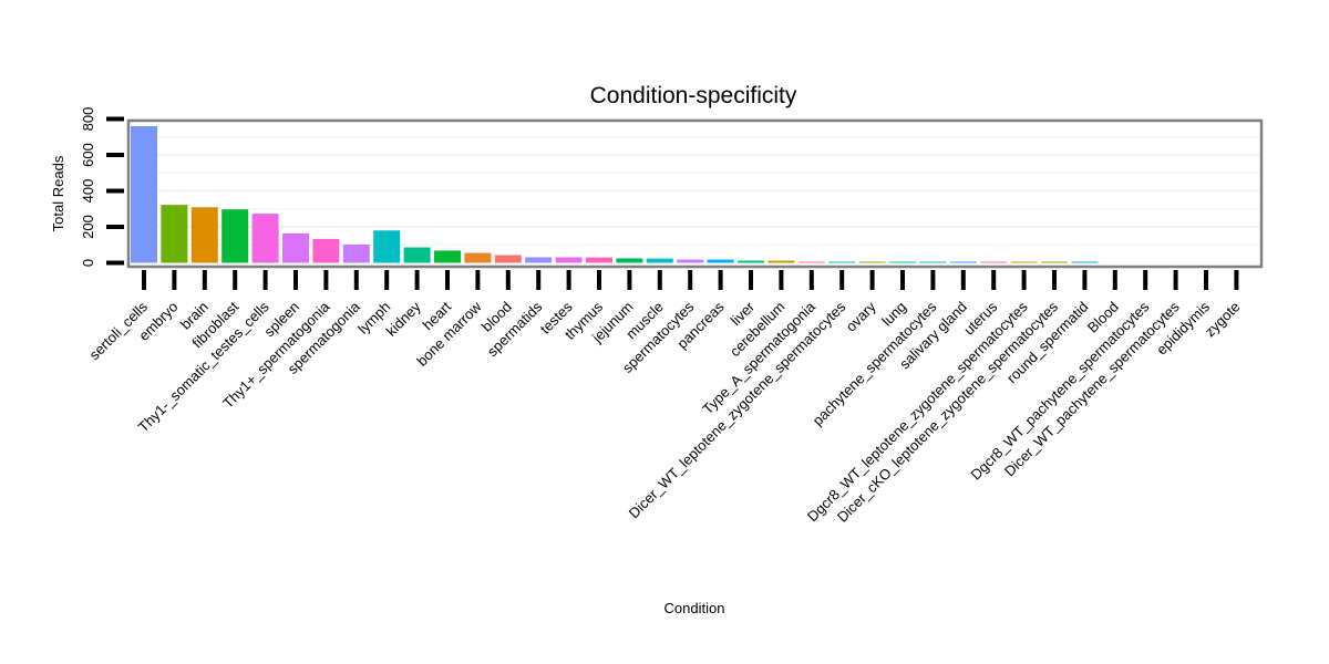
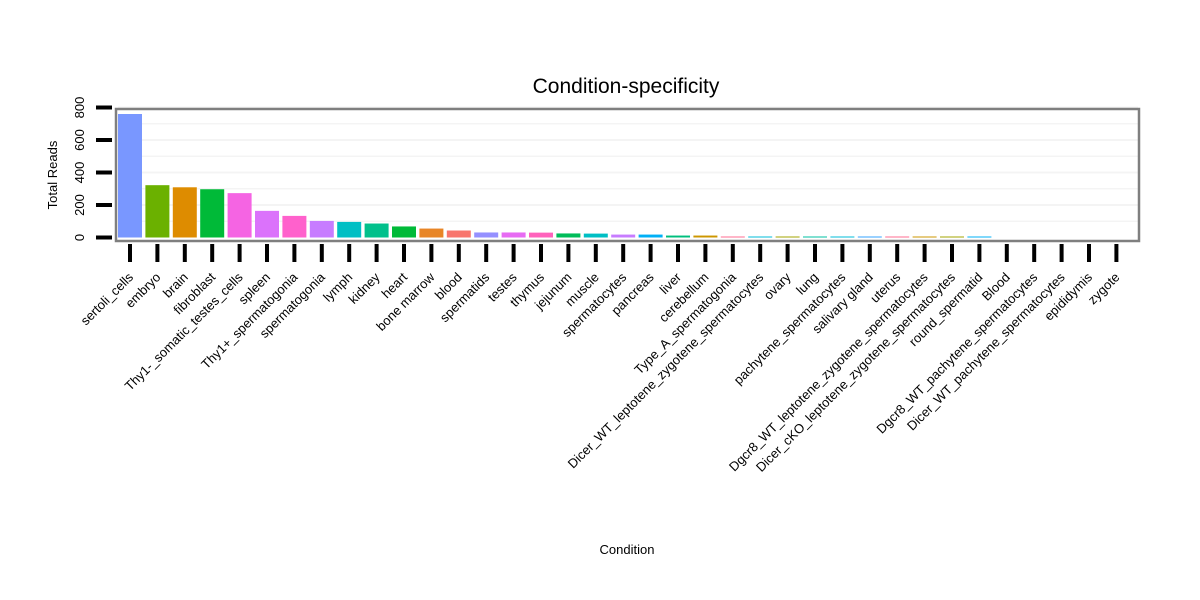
lymph: 180 -> 100
